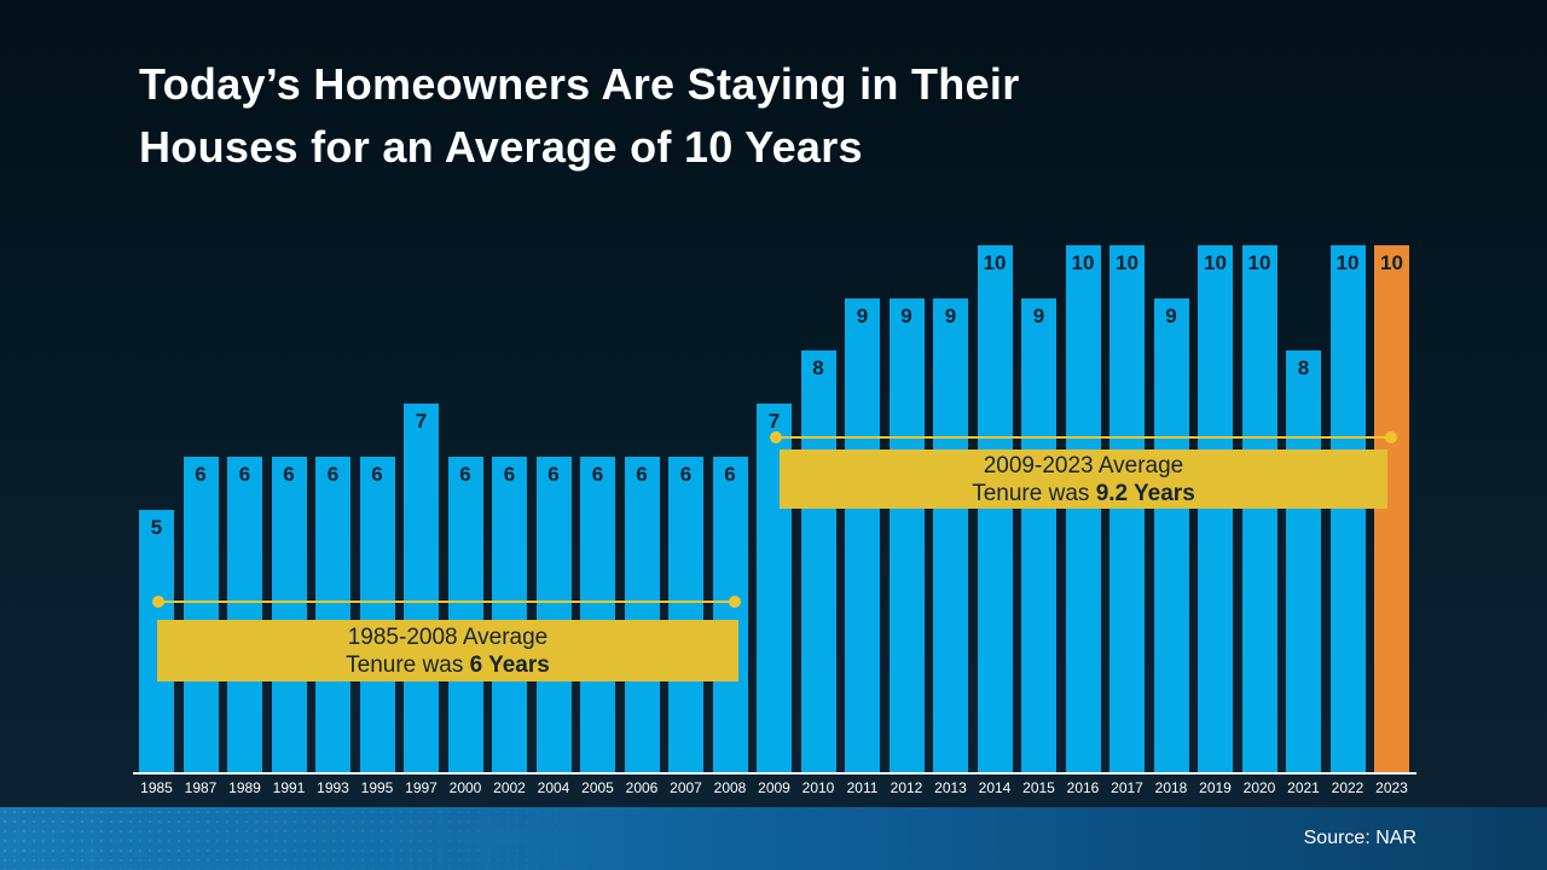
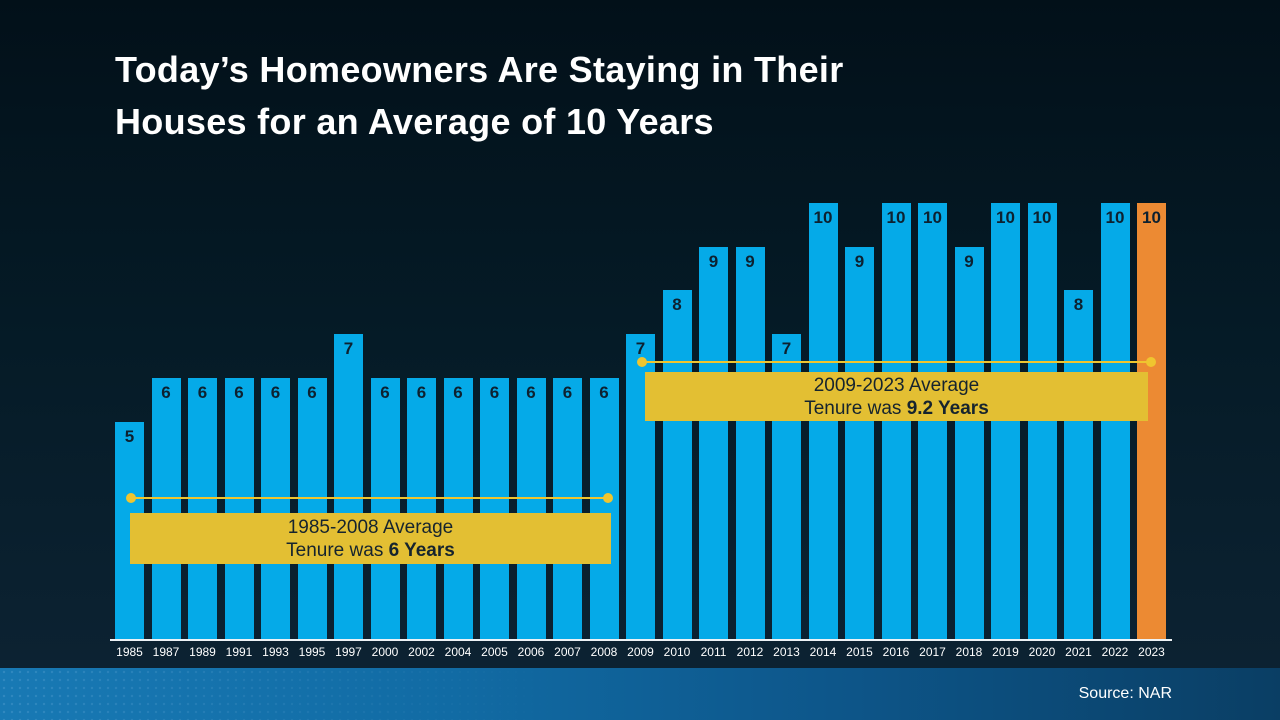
2013: 9 -> 7
